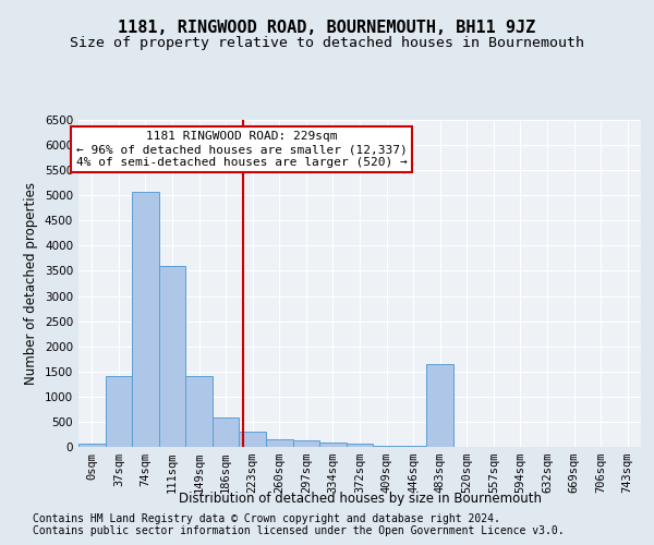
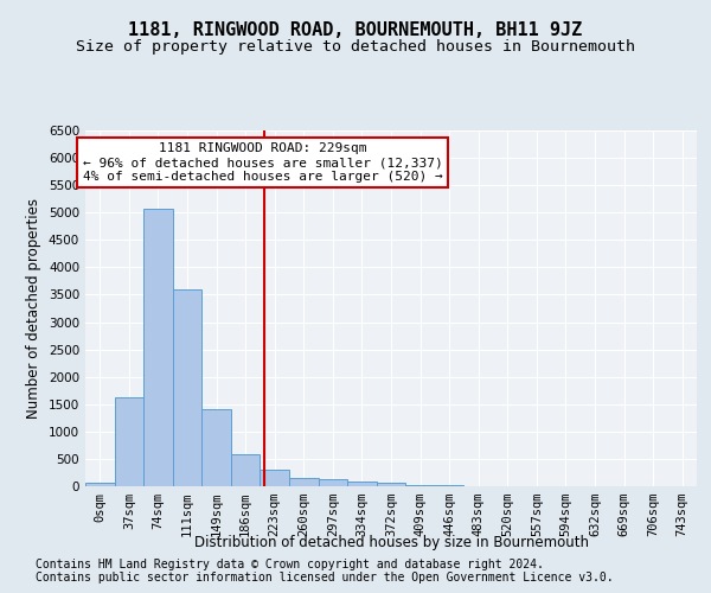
37sqm: 1400 -> 1630
483sqm: 1650 -> 10
